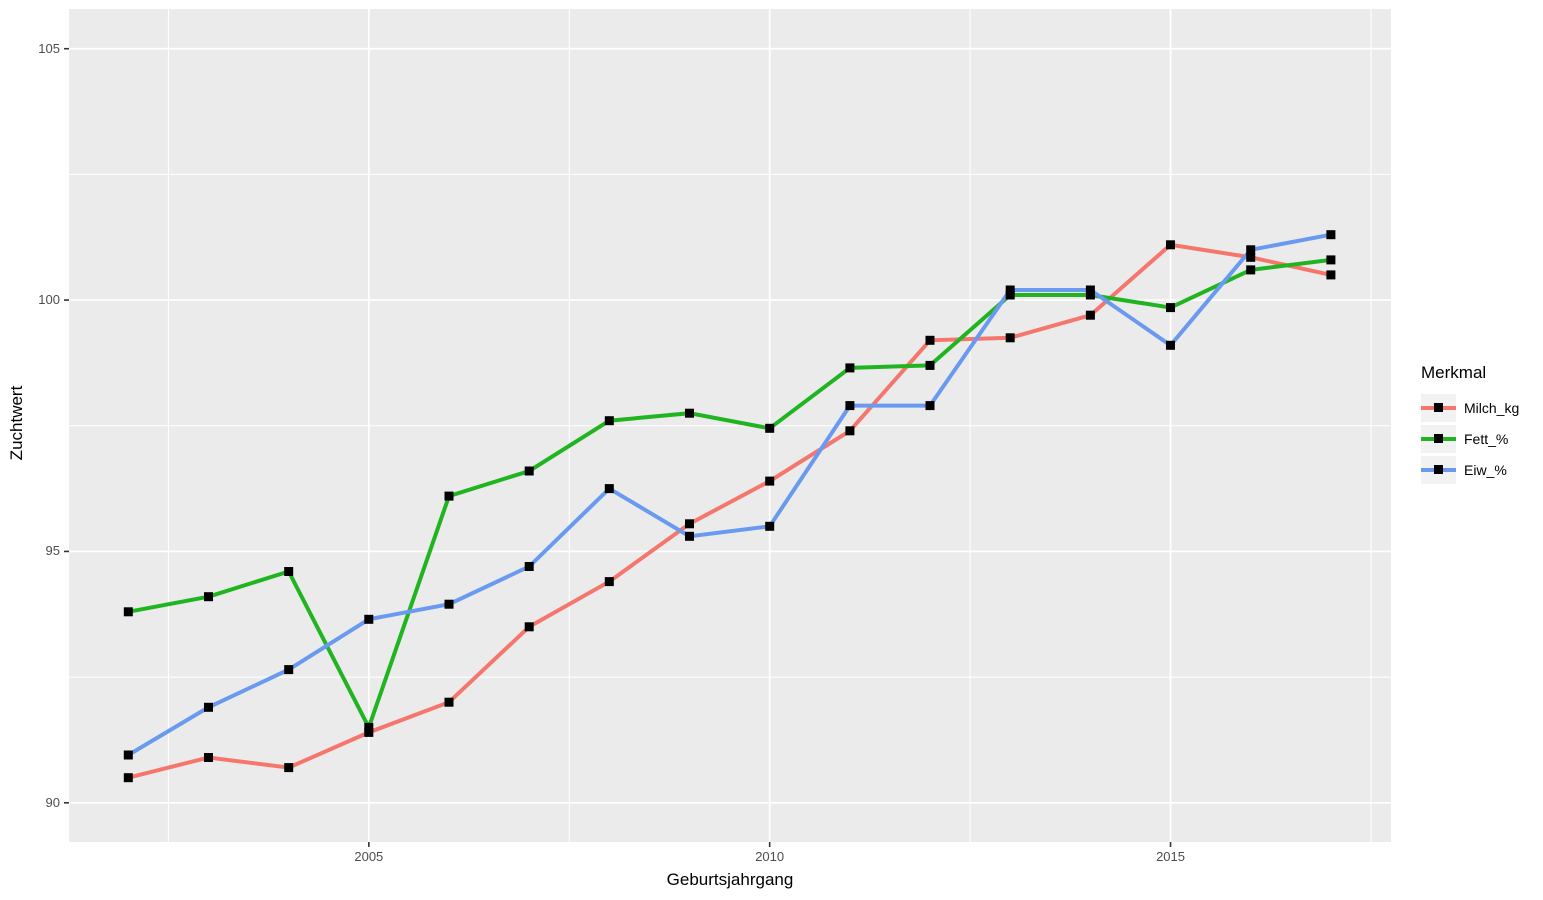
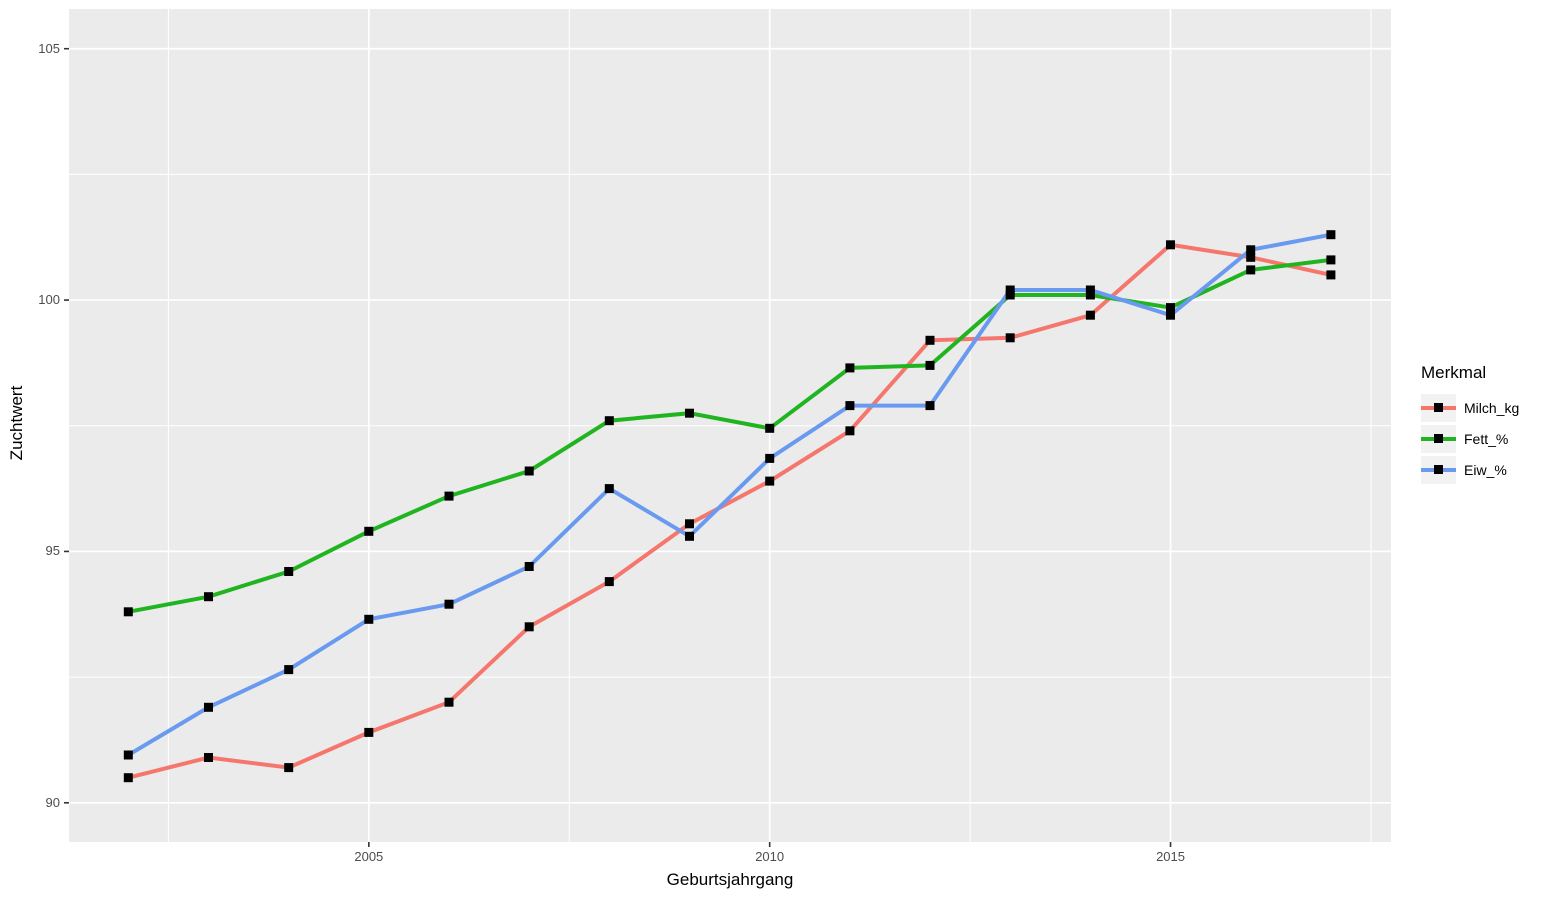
Fett_%/2005: 91.5 -> 95.4
Eiw_%/2010: 95.5 -> 96.8
Eiw_%/2015: 99.1 -> 99.7
